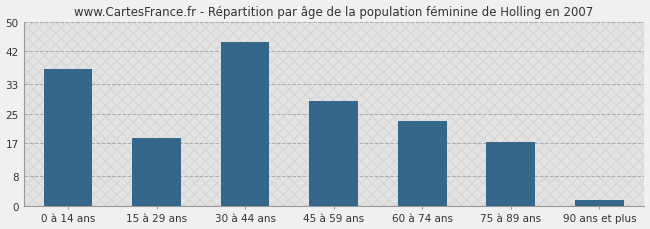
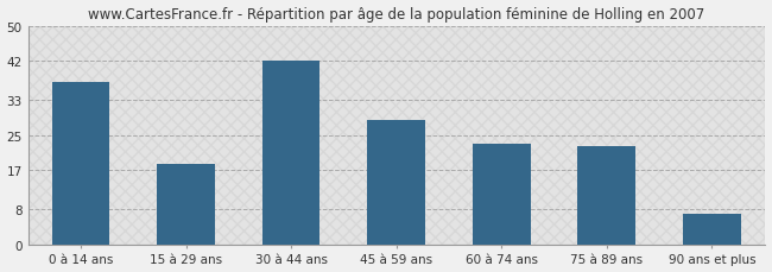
30 à 44 ans: 44.5 -> 42.0
75 à 89 ans: 17.2 -> 22.5
90 ans et plus: 1.5 -> 7.0
